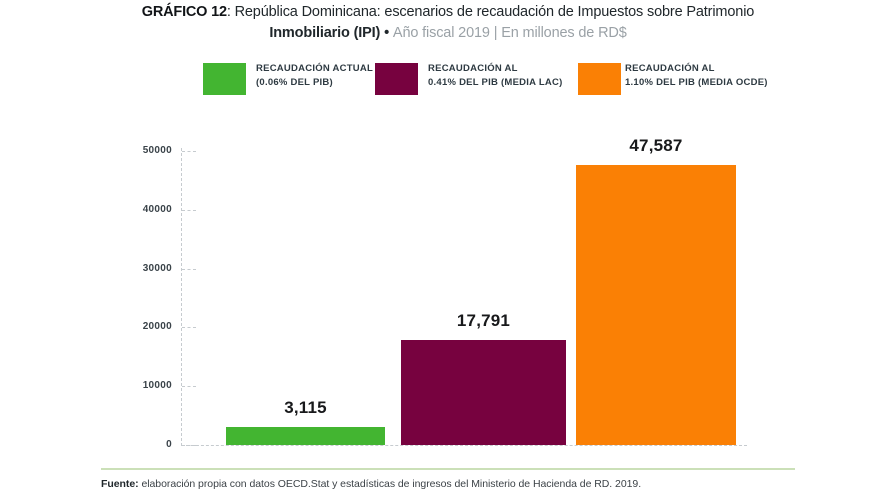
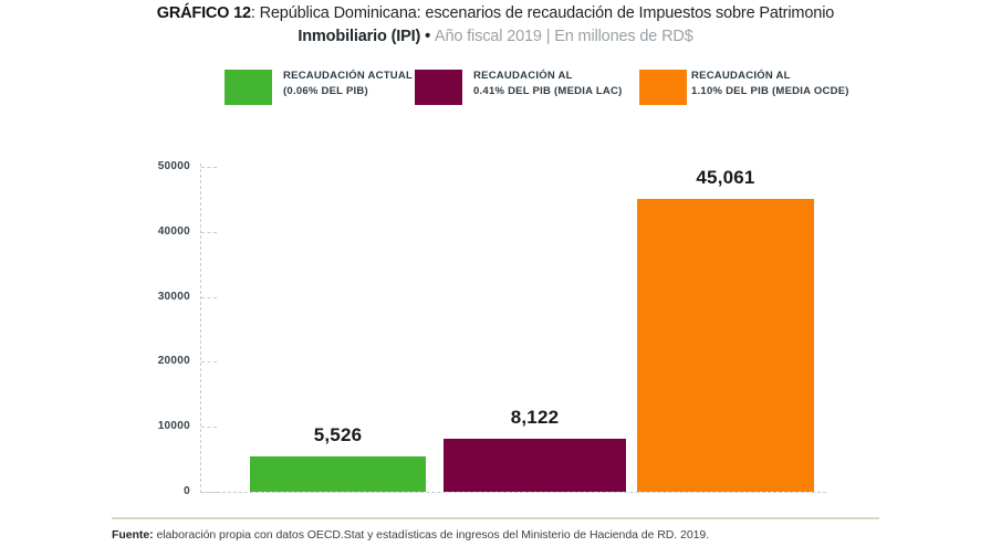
RECAUDACIÓN ACTUAL (0.06% DEL PIB): 3,115 -> 5,526
RECAUDACIÓN AL 0.41% DEL PIB (MEDIA LAC): 17,791 -> 8,122
RECAUDACIÓN AL 1.10% DEL PIB (MEDIA OCDE): 47,587 -> 45,061
